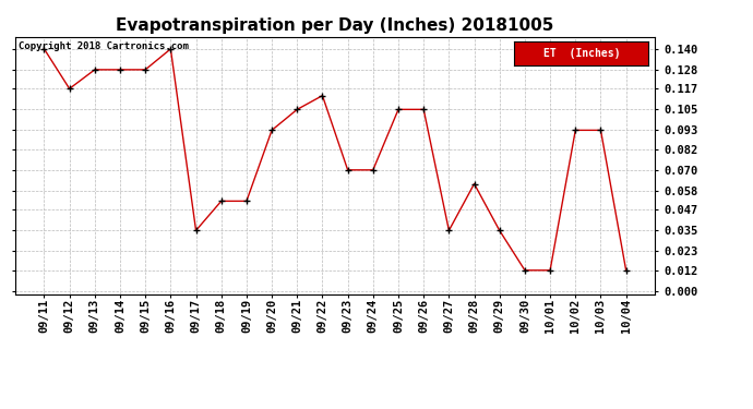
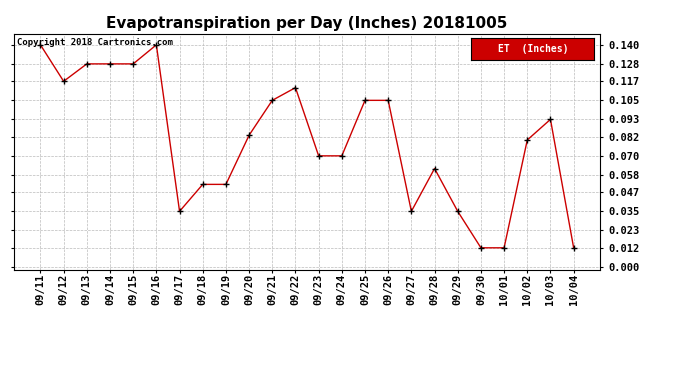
09/20: 0.093 -> 0.083
10/02: 0.093 -> 0.080
